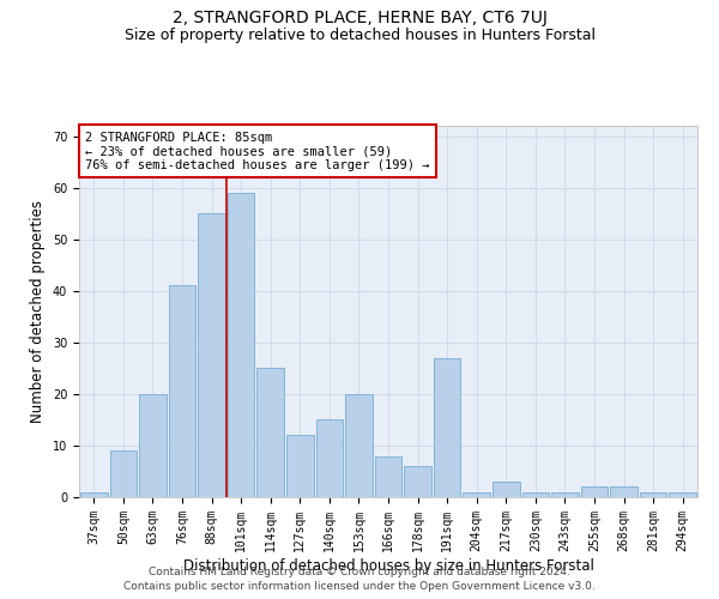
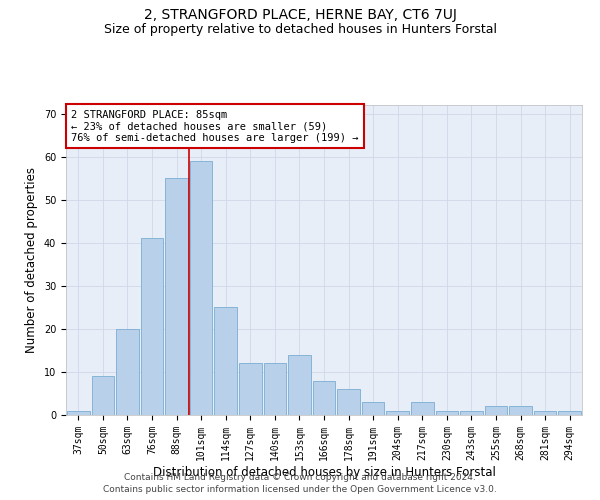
140sqm: 15 -> 12
153sqm: 20 -> 14
191sqm: 27 -> 3
